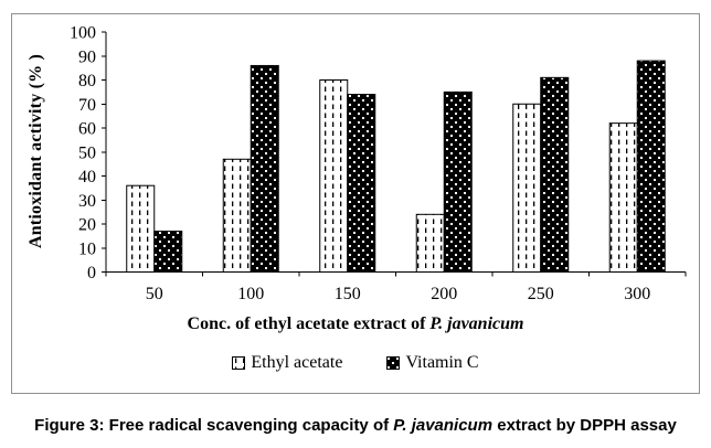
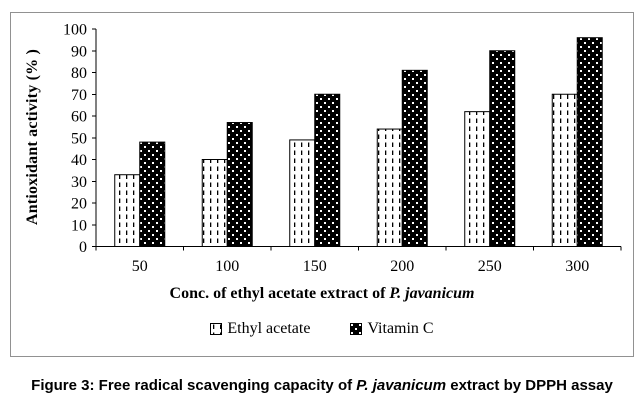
Ethyl acetate/50: 36 -> 33
Vitamin C/50: 17 -> 48
Ethyl acetate/100: 47 -> 40
Vitamin C/100: 86 -> 57
Ethyl acetate/150: 80 -> 49
Vitamin C/150: 74 -> 70
Ethyl acetate/200: 24 -> 54
Vitamin C/200: 75 -> 81
Ethyl acetate/250: 70 -> 62
Vitamin C/250: 81 -> 90
Ethyl acetate/300: 62 -> 70
Vitamin C/300: 88 -> 96
